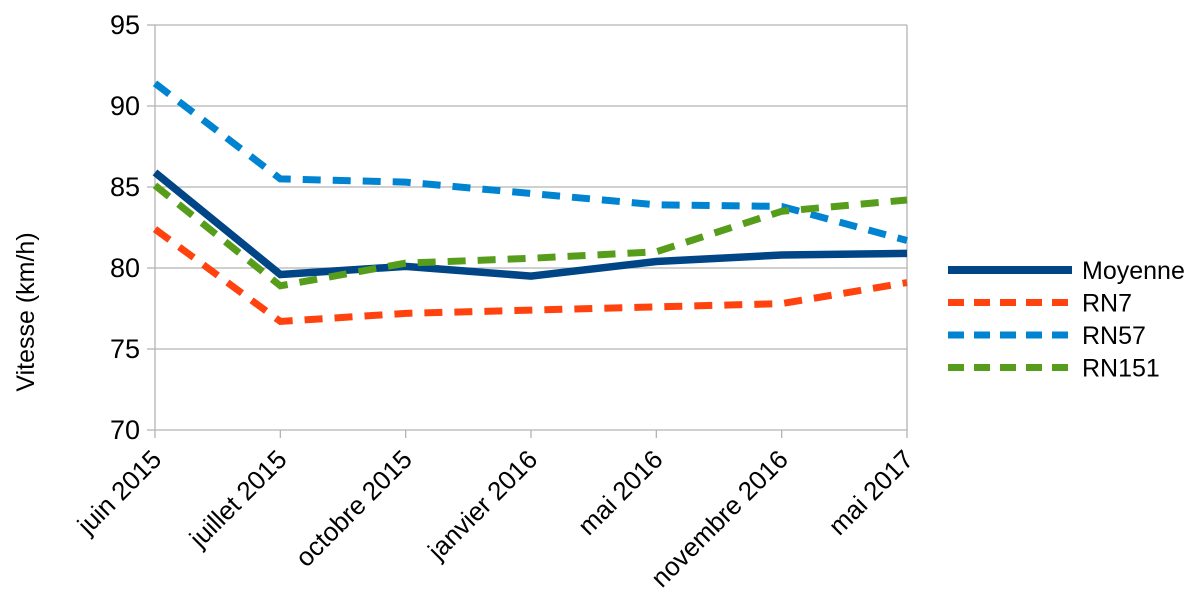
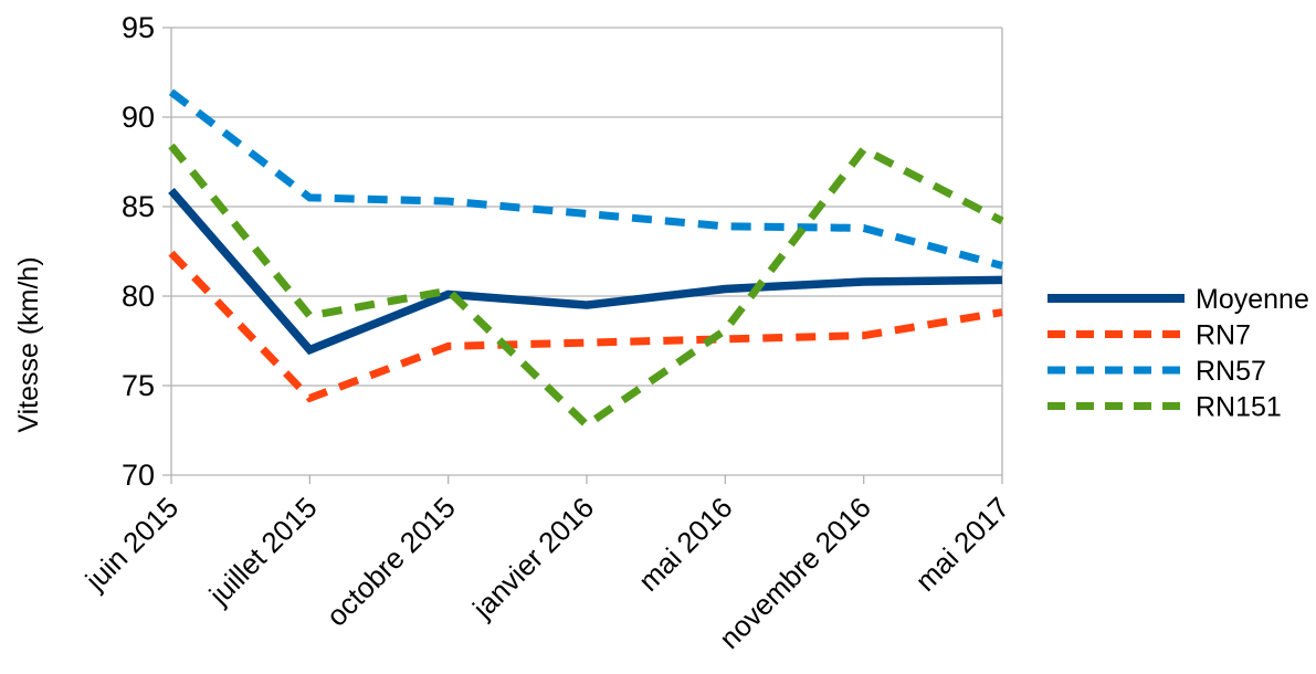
RN151/juin 2015: 85.1 -> 88.4
Moyenne/juillet 2015: 79.6 -> 77.0
RN7/juillet 2015: 76.7 -> 74.3
RN151/janvier 2016: 80.6 -> 72.8
RN151/mai 2016: 81.0 -> 78.1
RN151/novembre 2016: 83.5 -> 88.2
